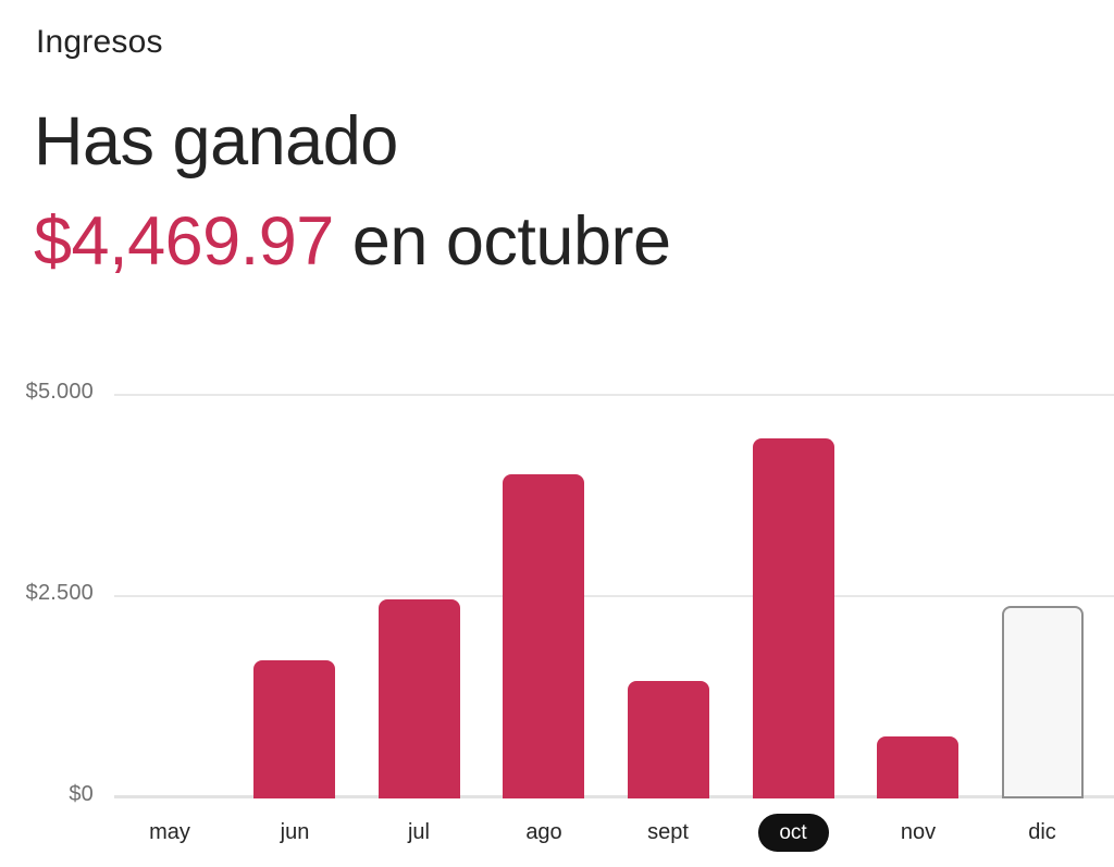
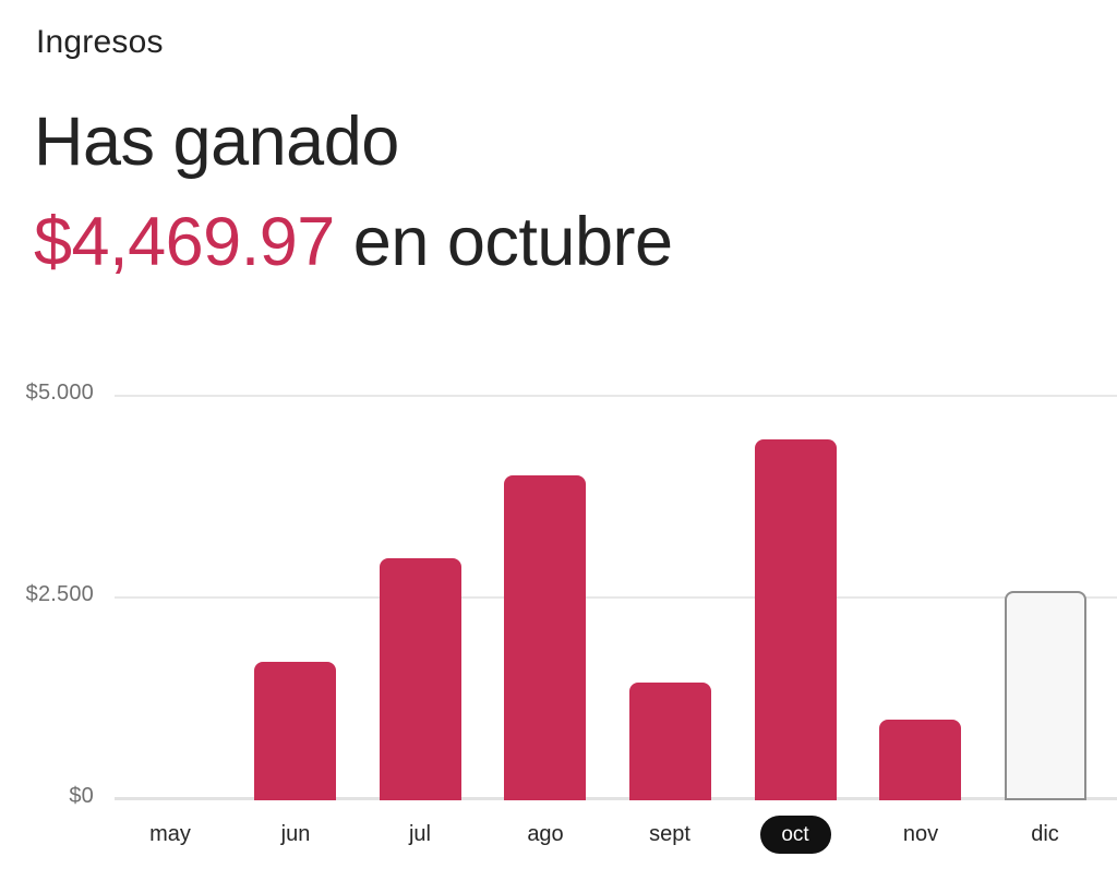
jul: $2500 -> $3000
nov: $800 -> $1000
dic: $2400 -> $2600
